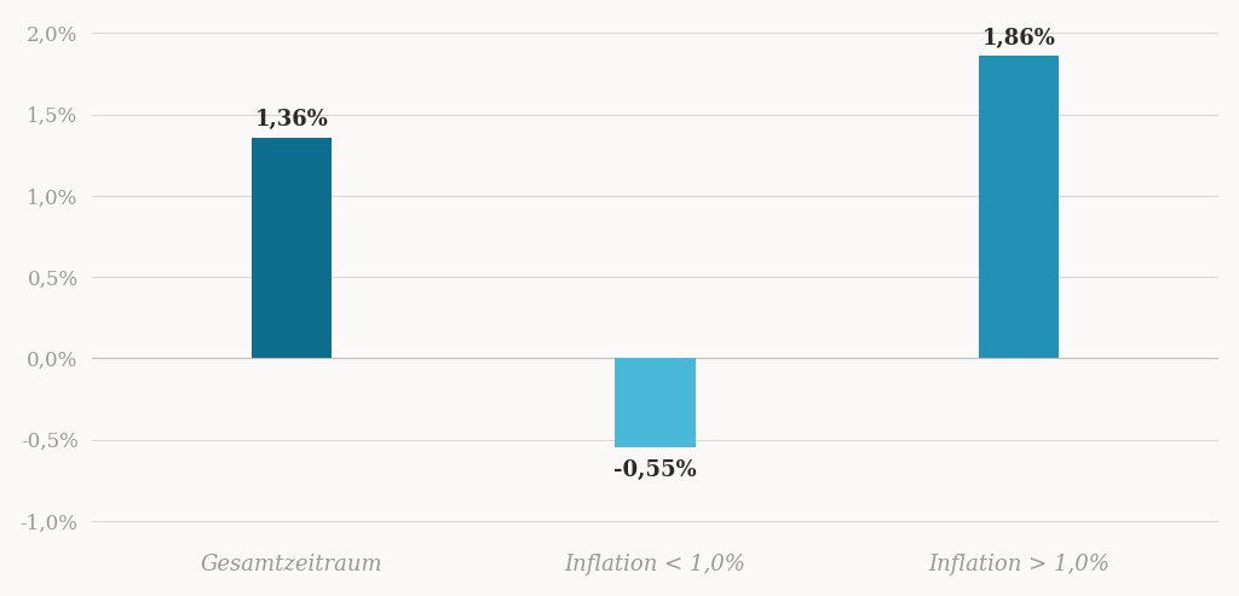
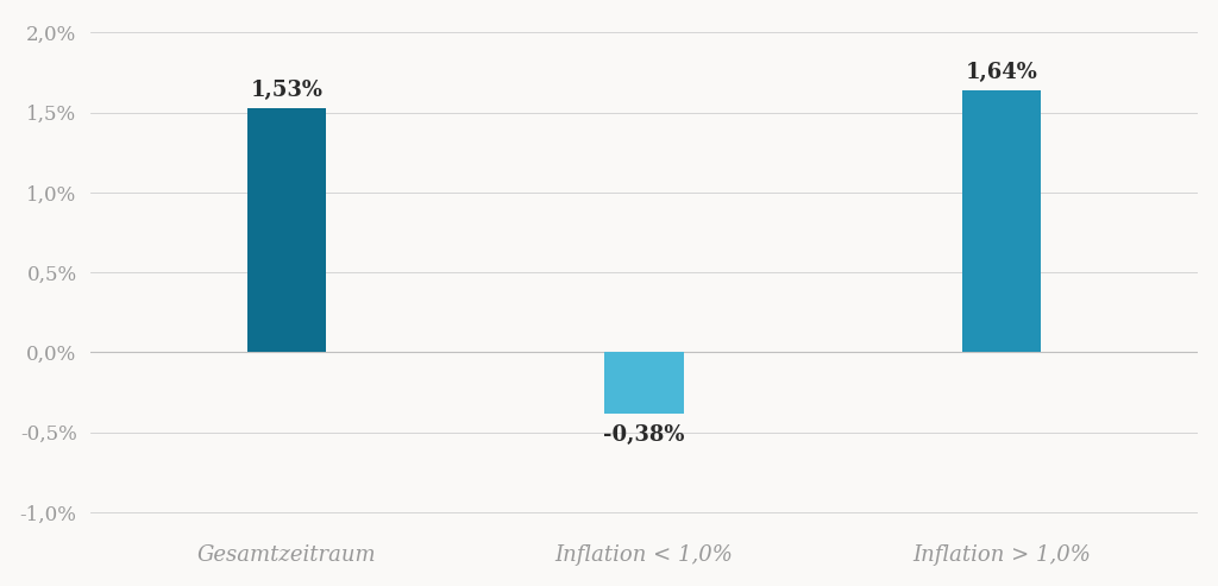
Gesamtzeitraum: 1,36% -> 1,53%
Inflation < 1,0%: -0,55% -> -0,38%
Inflation > 1,0%: 1,86% -> 1,64%
